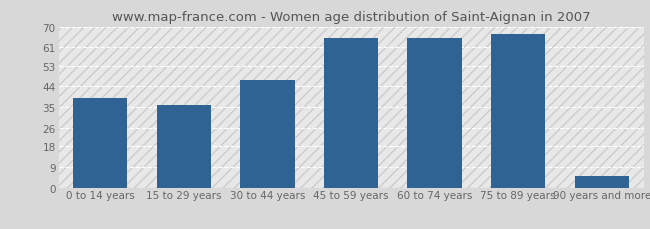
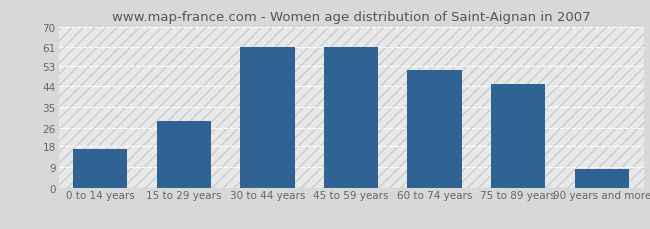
0 to 14 years: 39 -> 17
15 to 29 years: 36 -> 29
30 to 44 years: 47 -> 61
45 to 59 years: 65 -> 61
60 to 74 years: 65 -> 51
75 to 89 years: 67 -> 45
90 years and more: 5 -> 8
